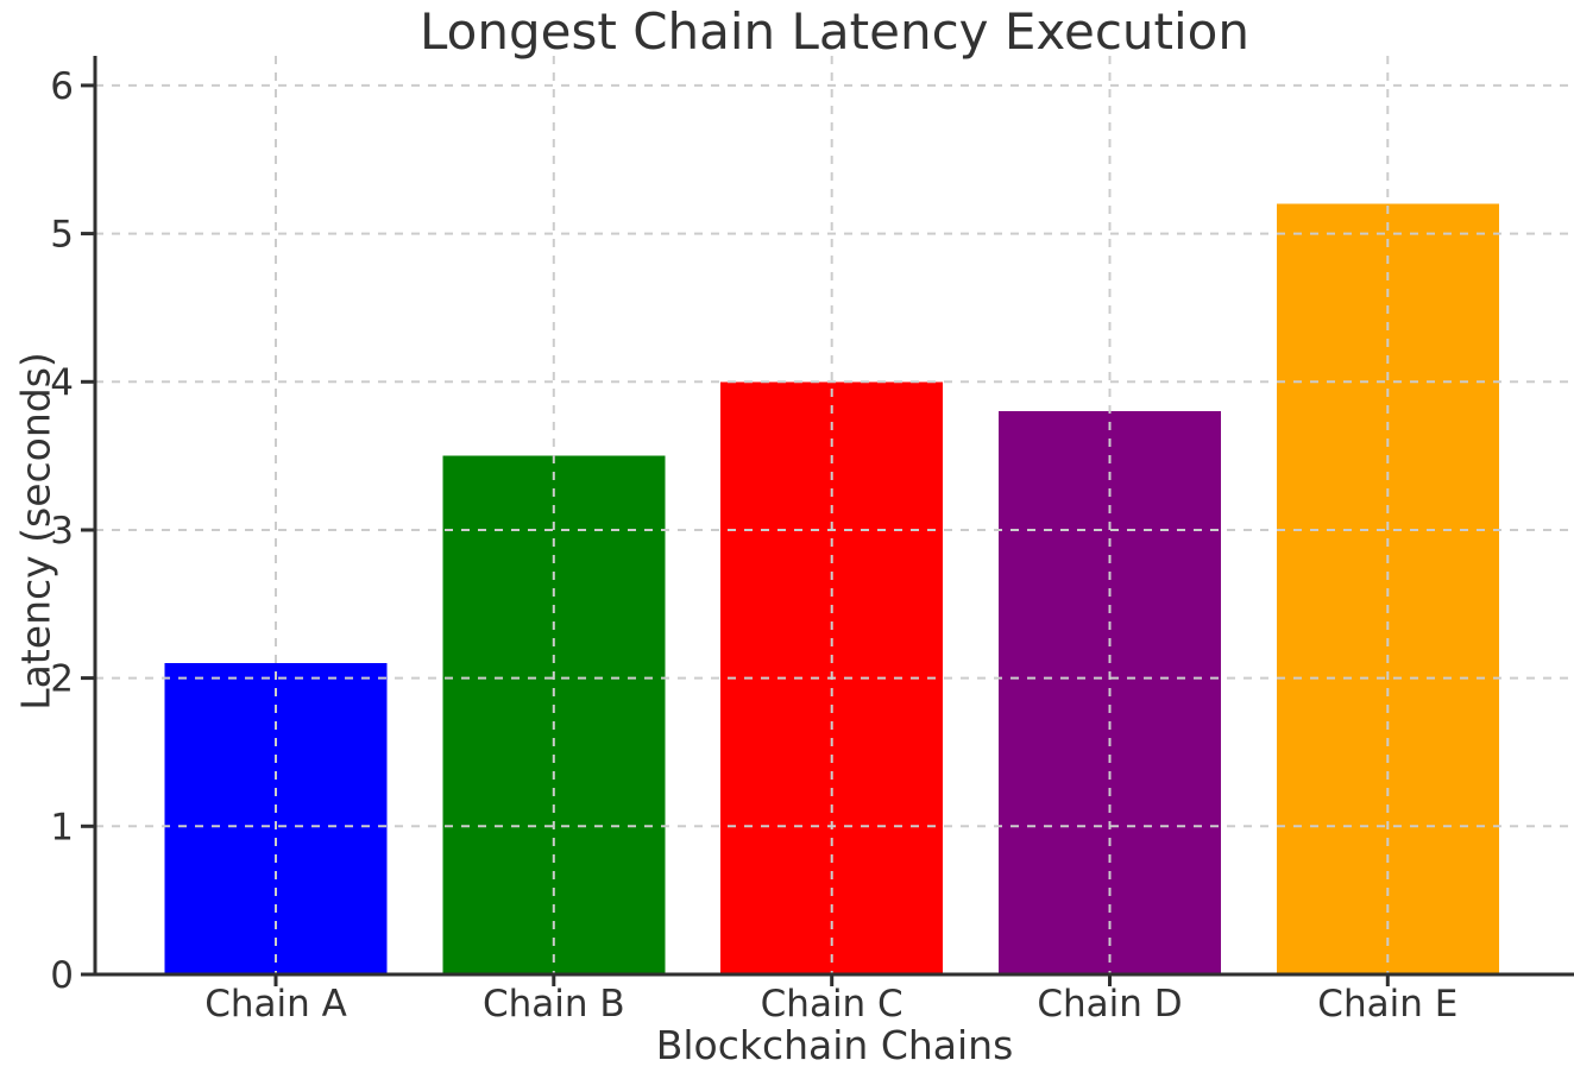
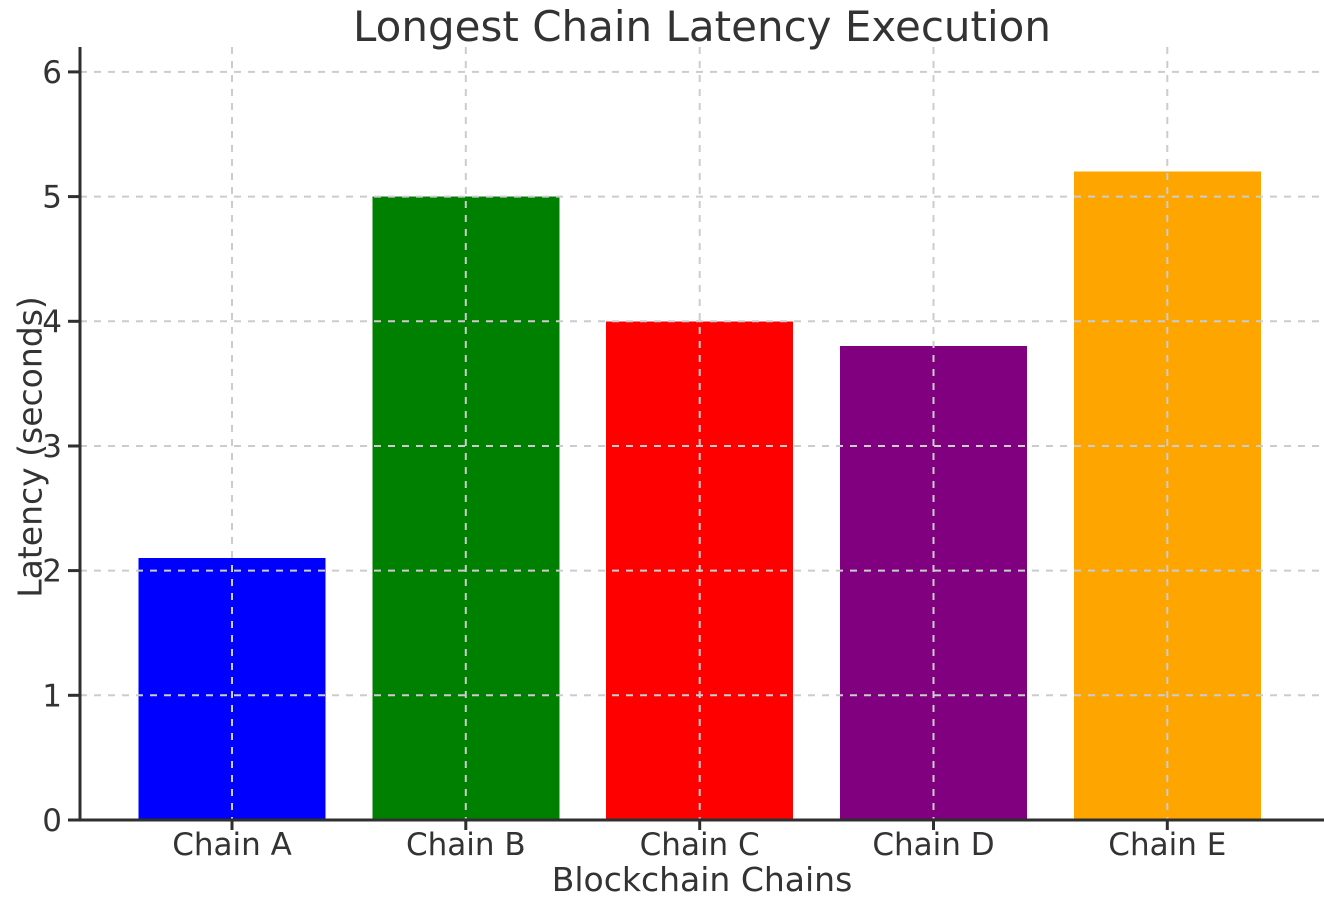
Chain B: 3.5 -> 5.0
